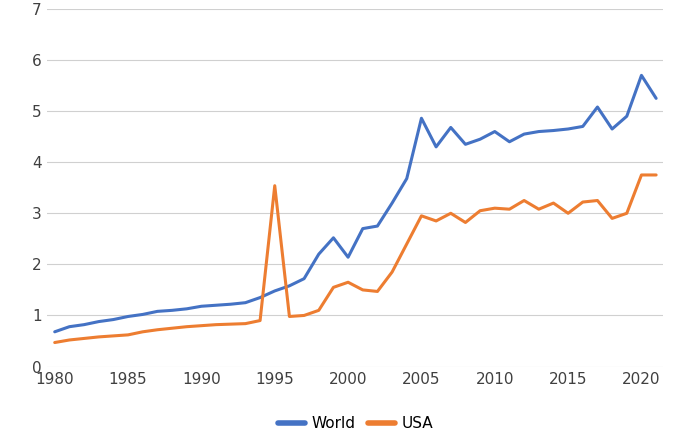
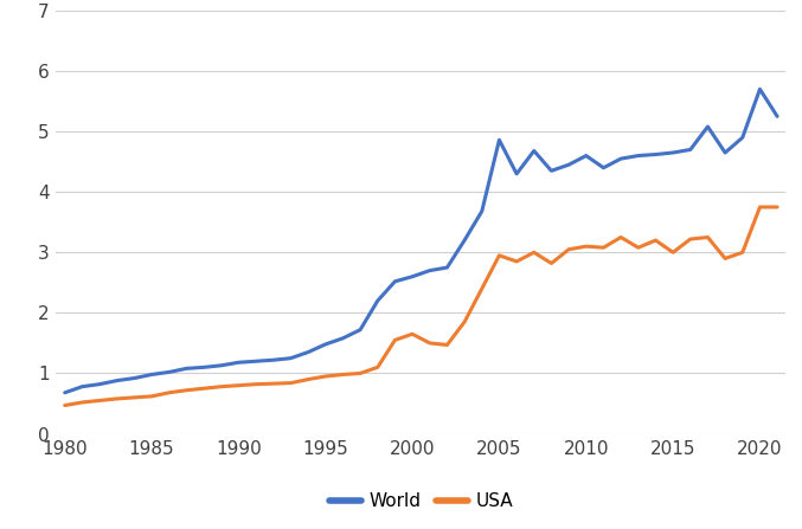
USA/1995: 3.54 -> 0.95
World/2000: 2.14 -> 2.60
